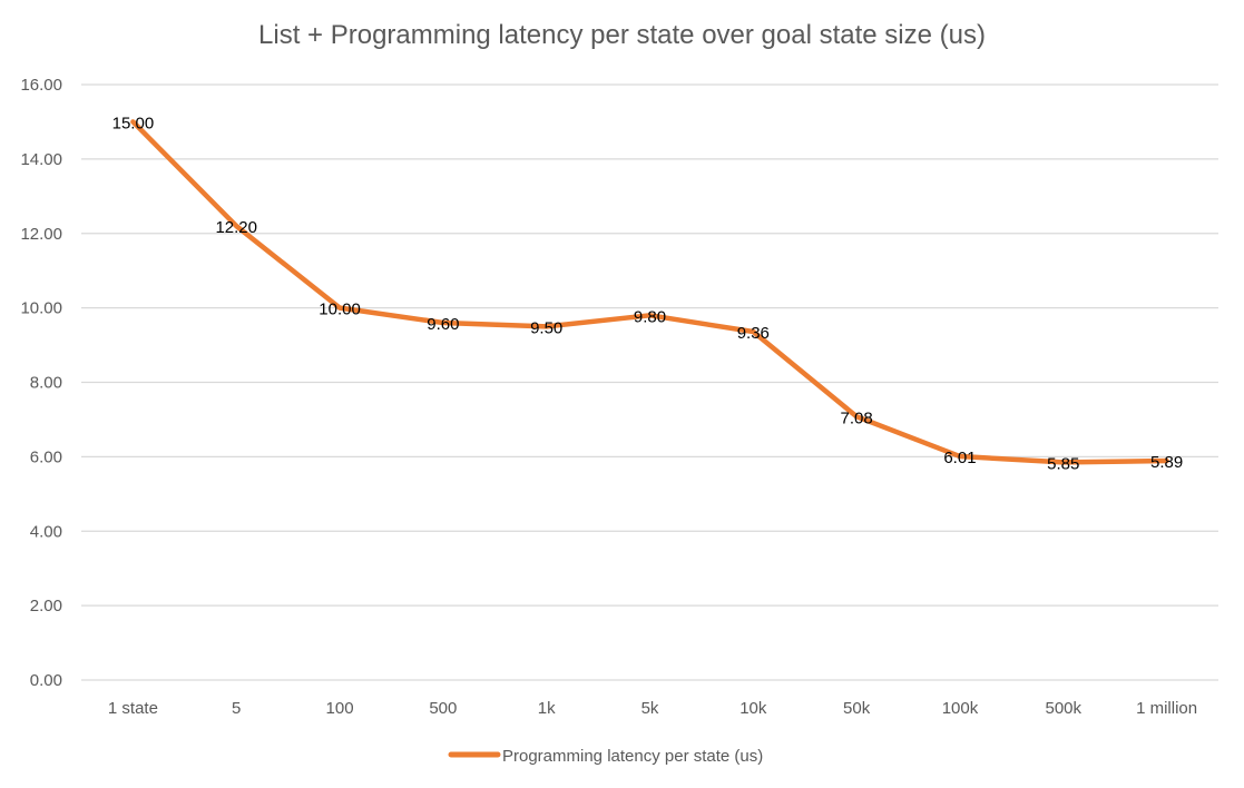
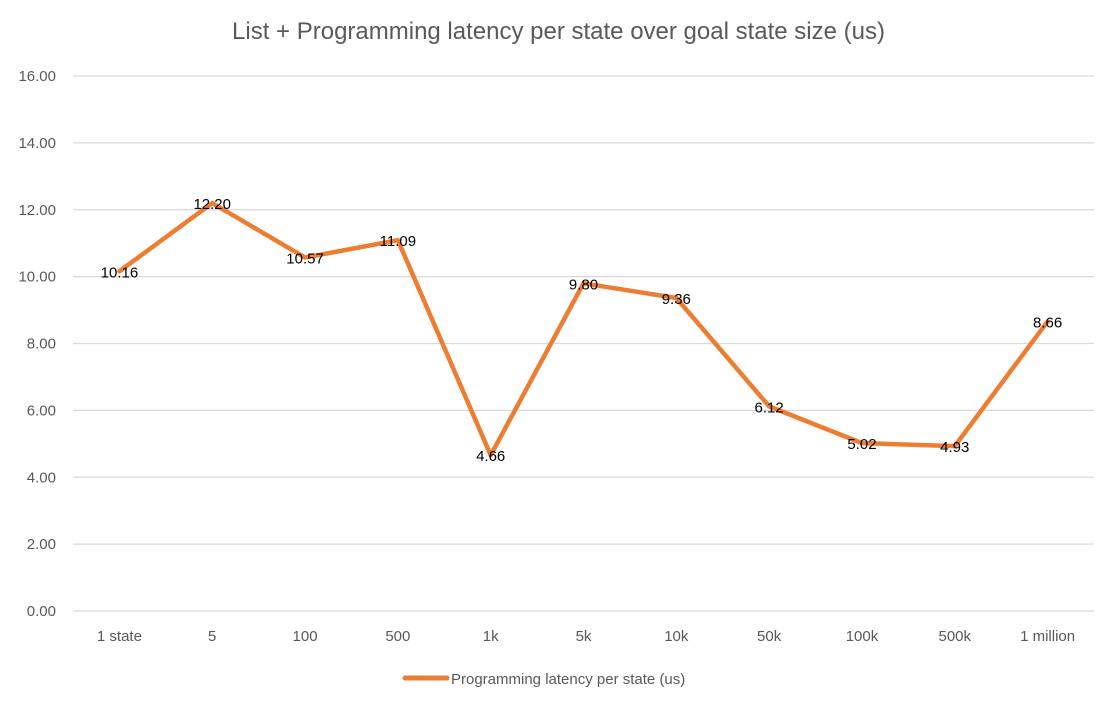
1 state: 15.00 -> 10.16
100: 10.00 -> 10.57
500: 9.60 -> 11.09
1k: 9.50 -> 4.66
50k: 7.08 -> 6.12
100k: 6.01 -> 5.02
500k: 5.85 -> 4.93
1 million: 5.89 -> 8.66
